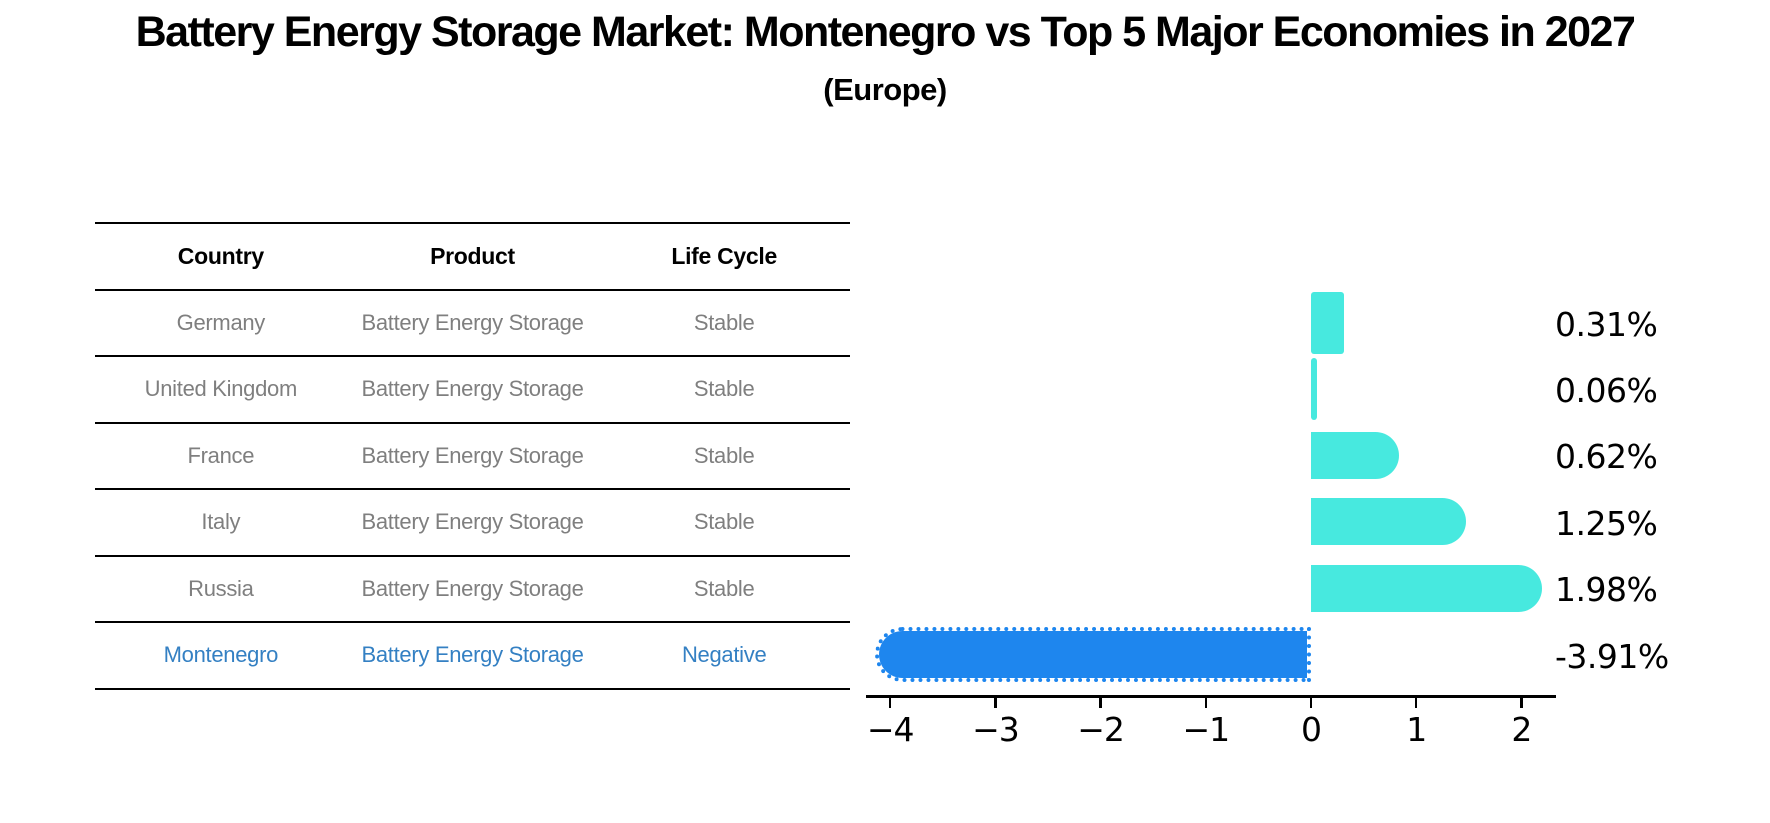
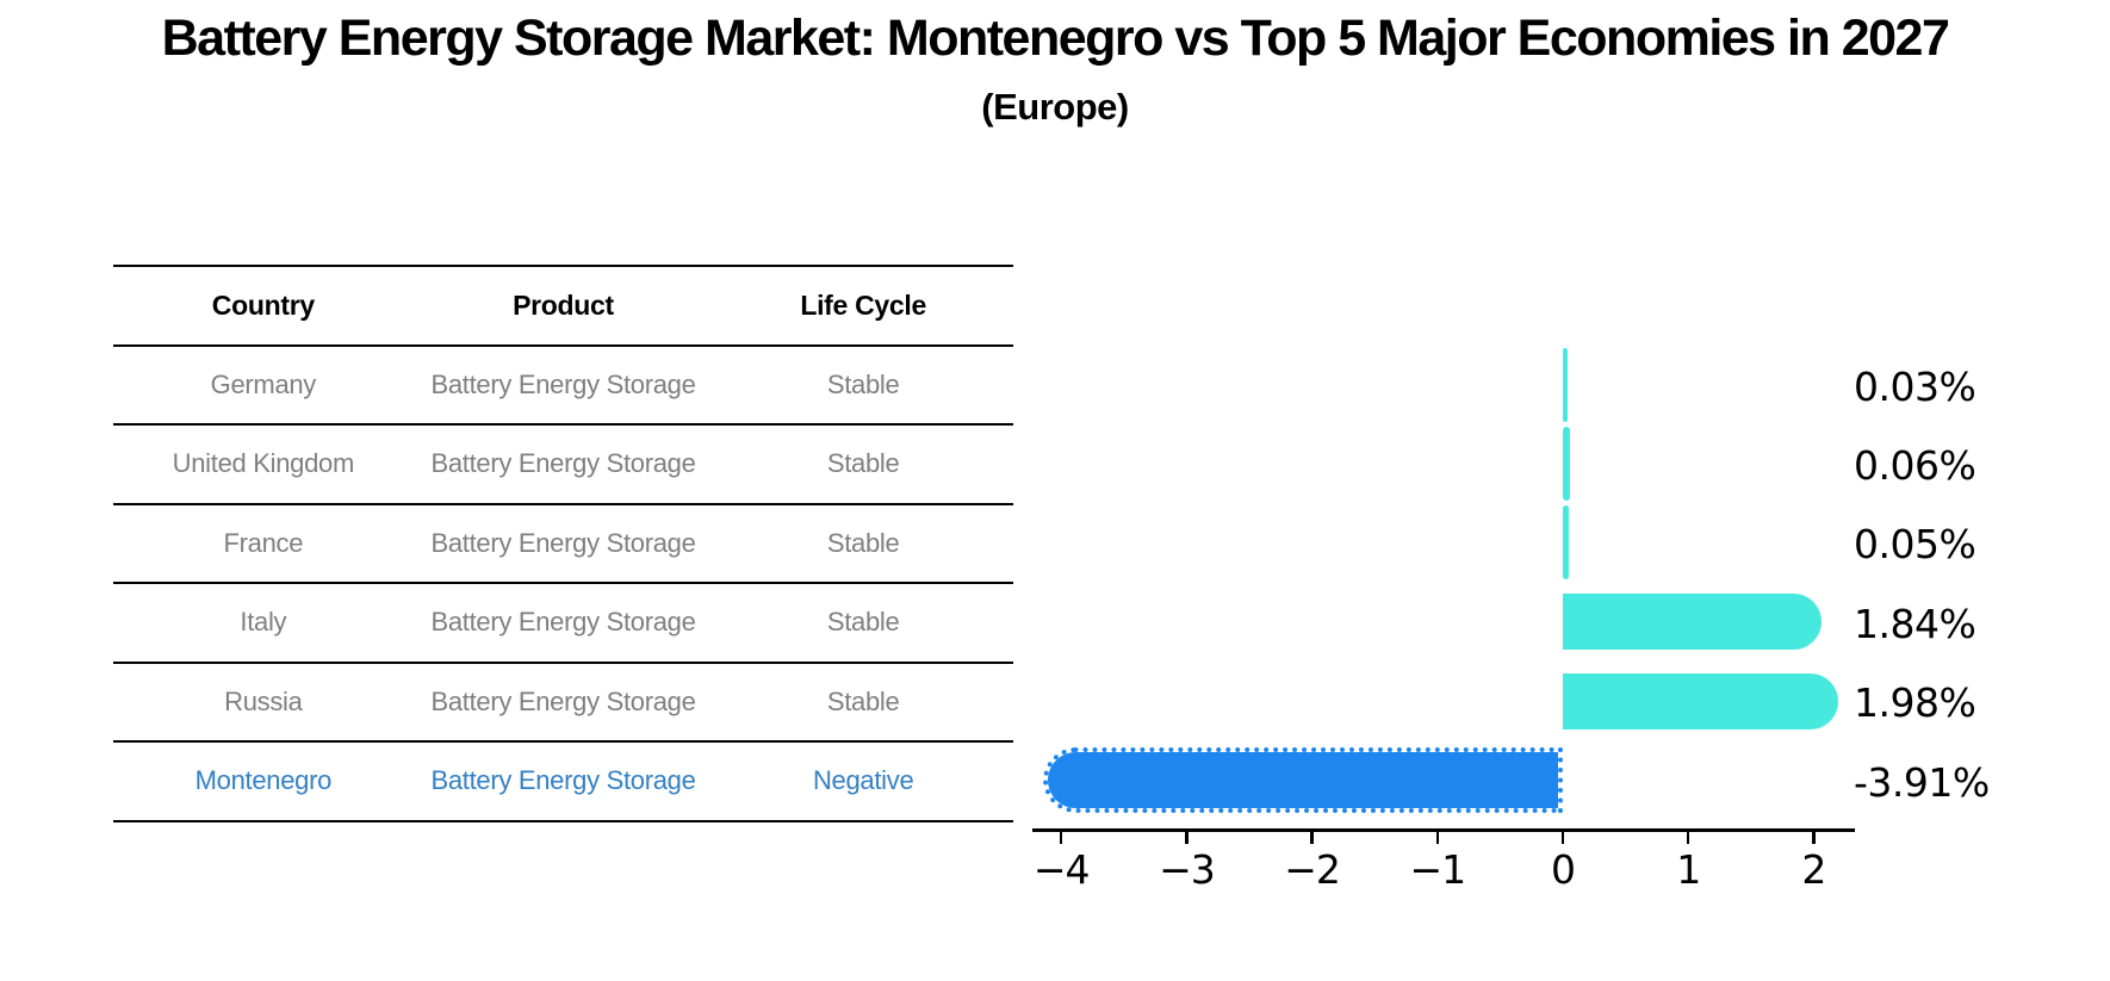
Germany: 0.31% -> 0.03%
France: 0.62% -> 0.05%
Italy: 1.25% -> 1.84%
